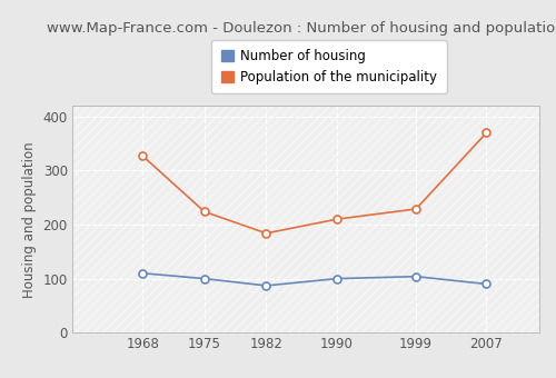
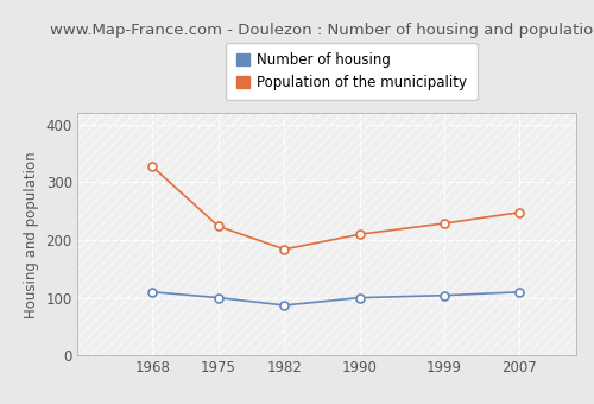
Number of housing/2007: 90 -> 110
Population of the municipality/2007: 370 -> 248
